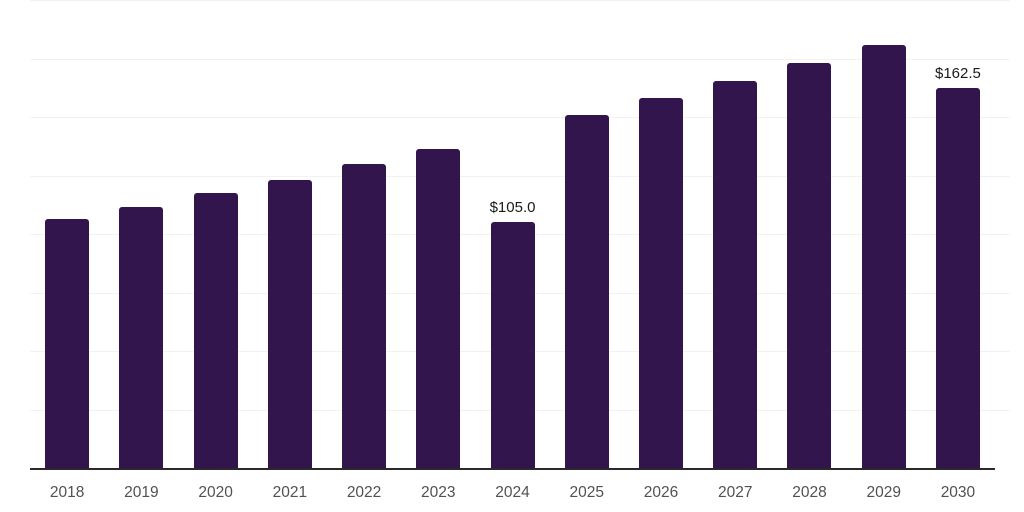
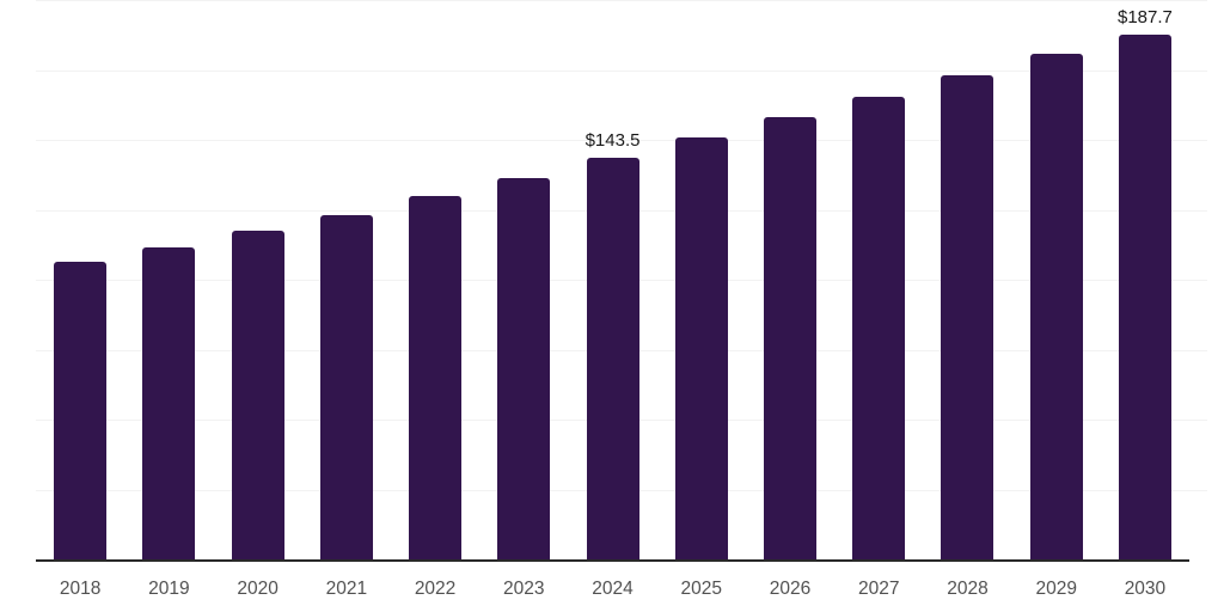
2024: $105.0 -> $143.5
2030: $162.5 -> $187.7
